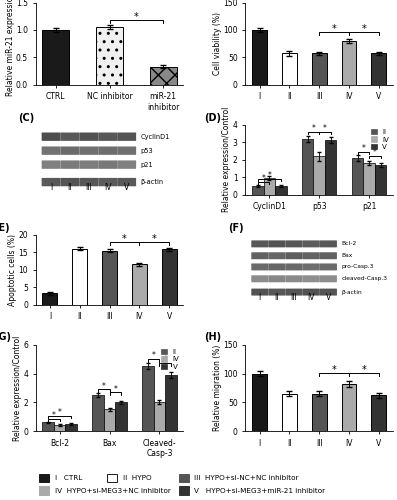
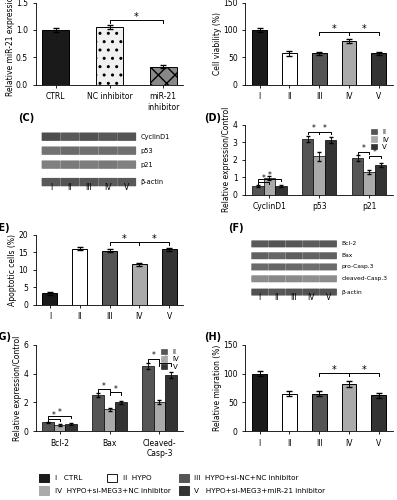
IV/p21: 1.8 -> 1.3
